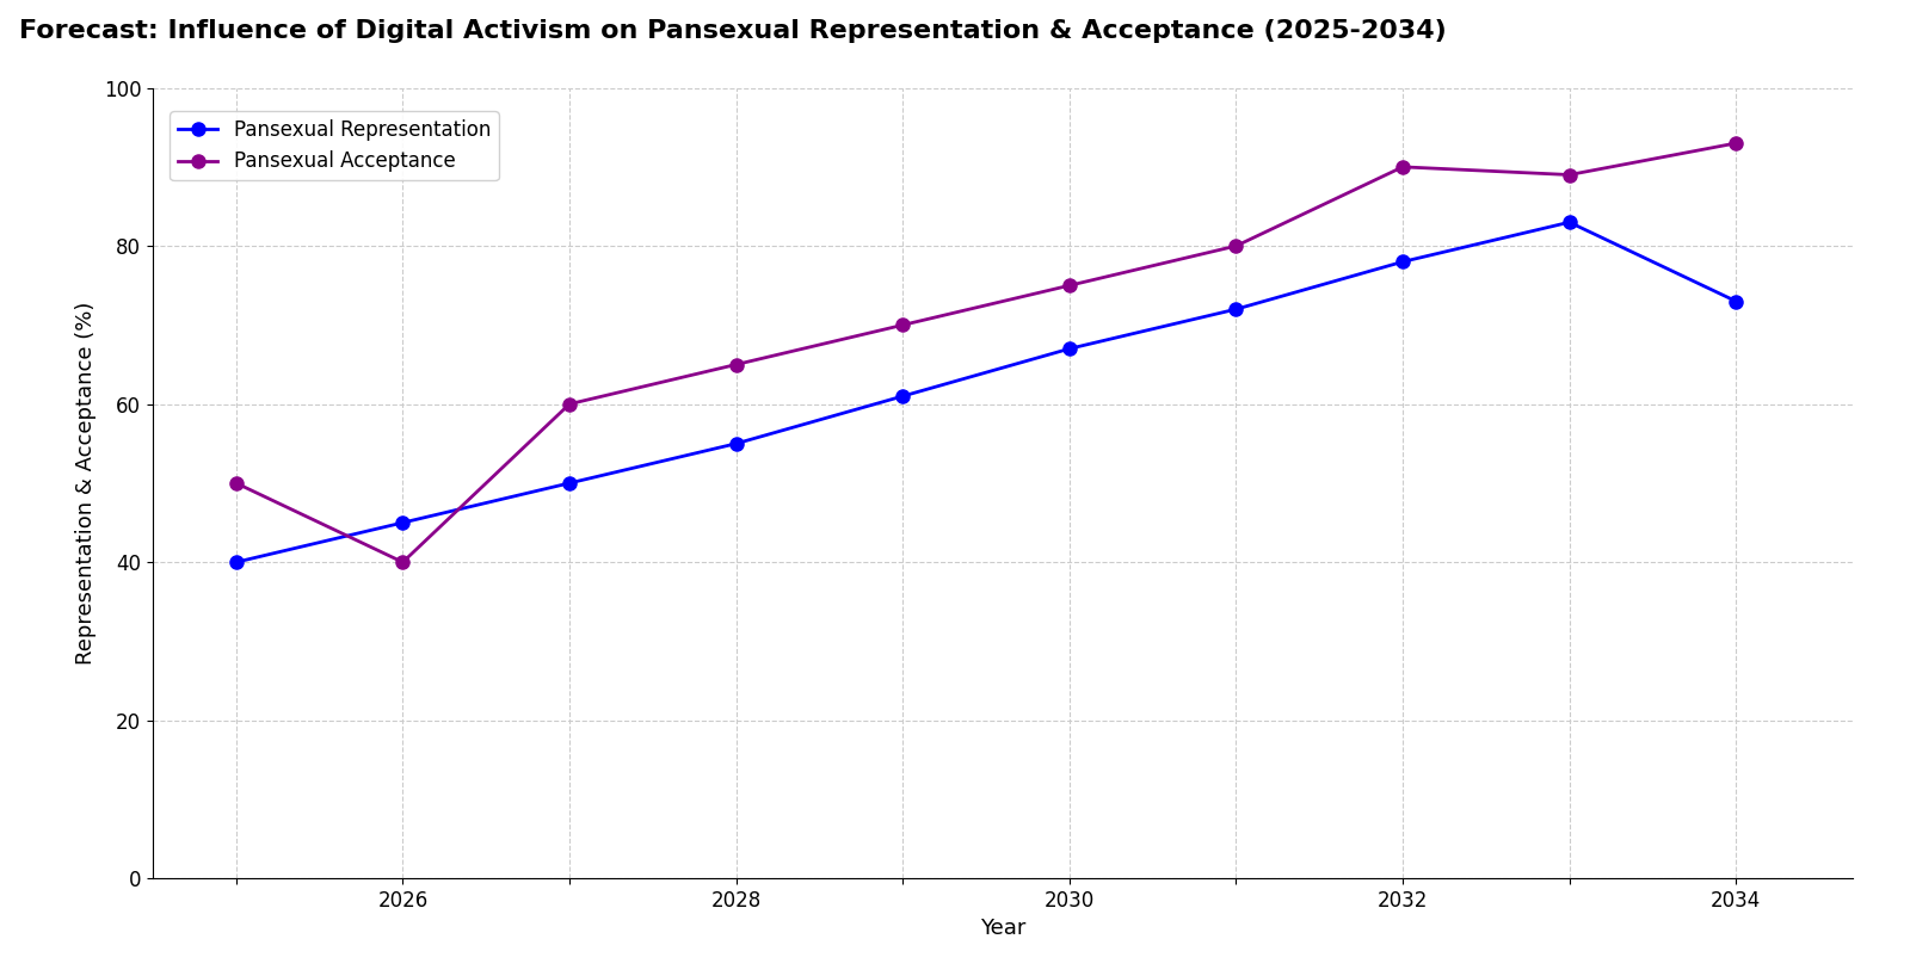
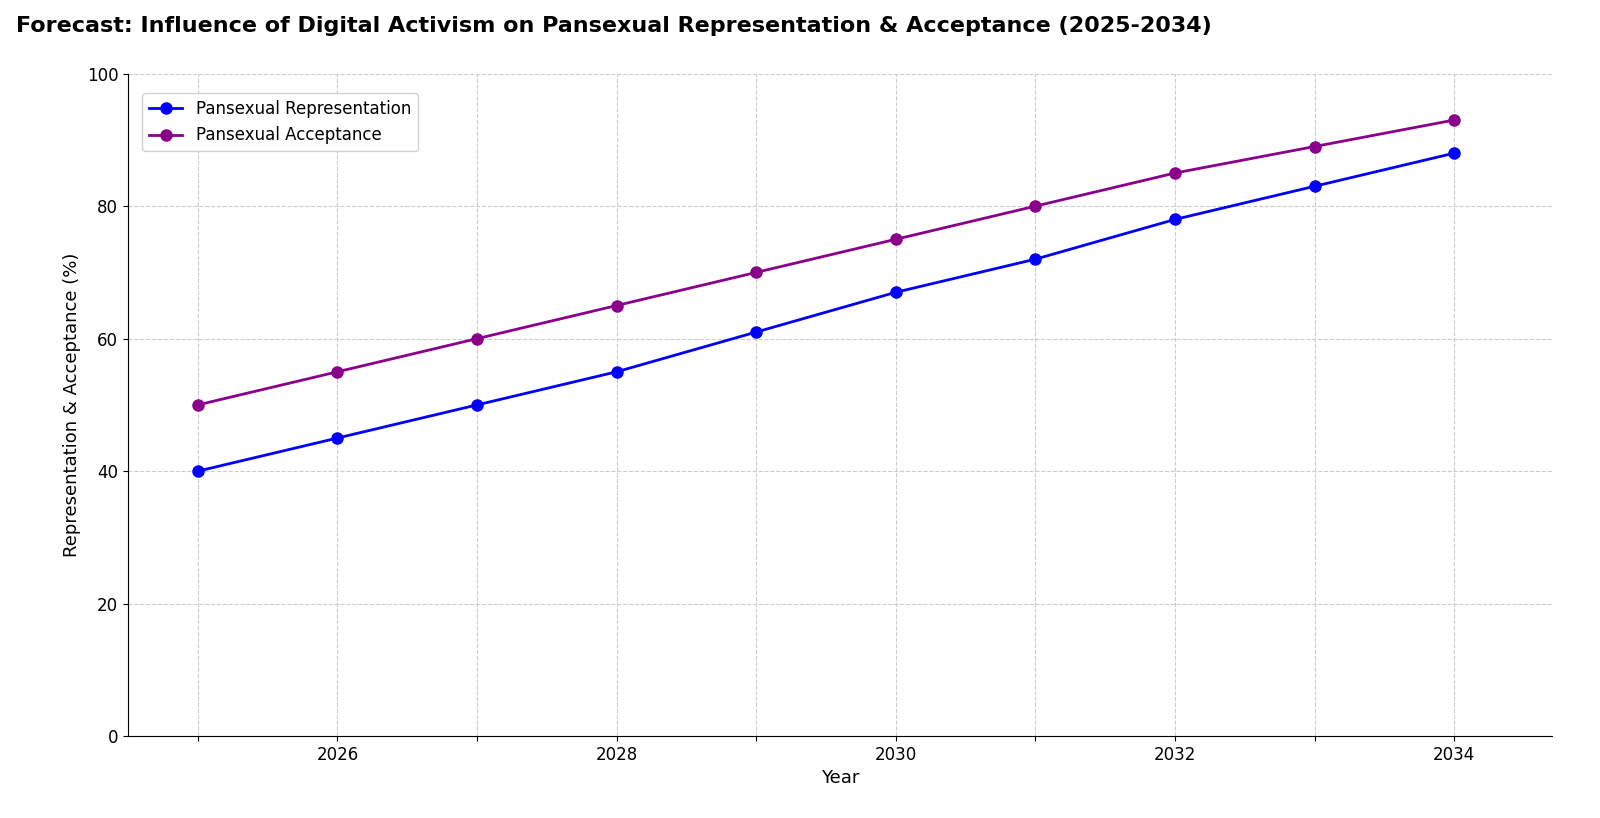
Pansexual Acceptance/2026: 40 -> 55
Pansexual Acceptance/2032: 90 -> 85
Pansexual Representation/2034: 73 -> 88
